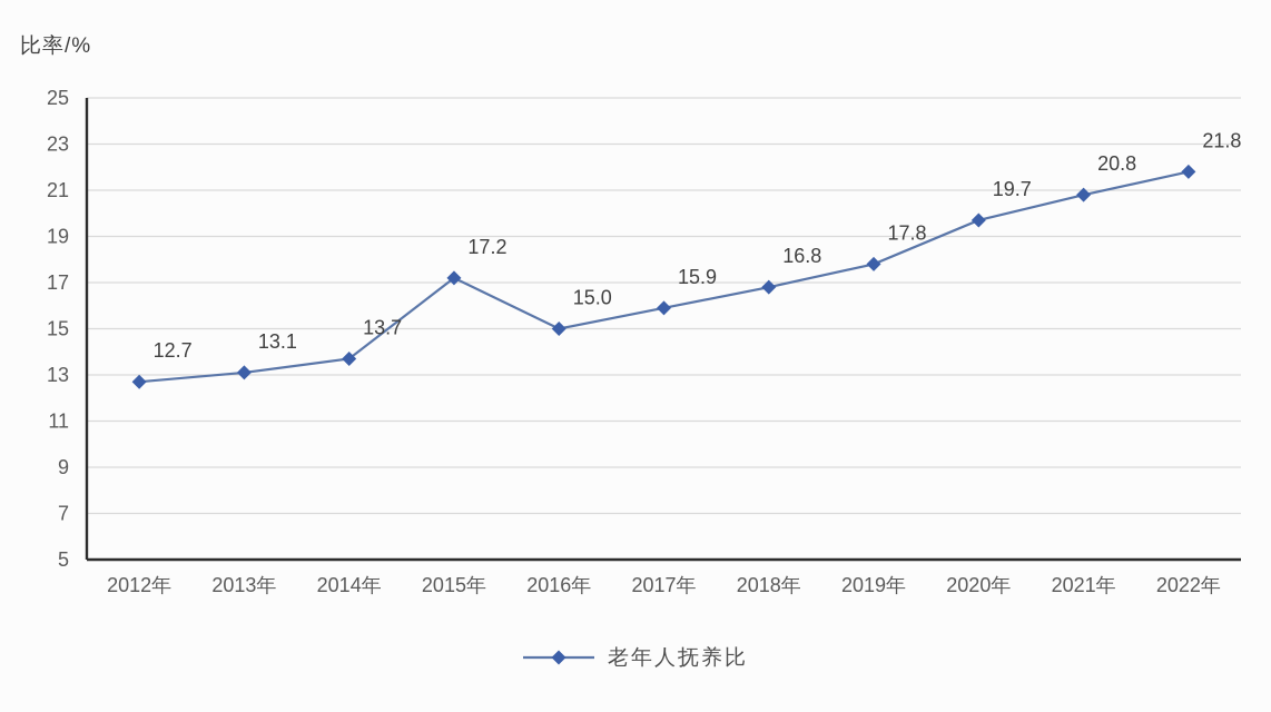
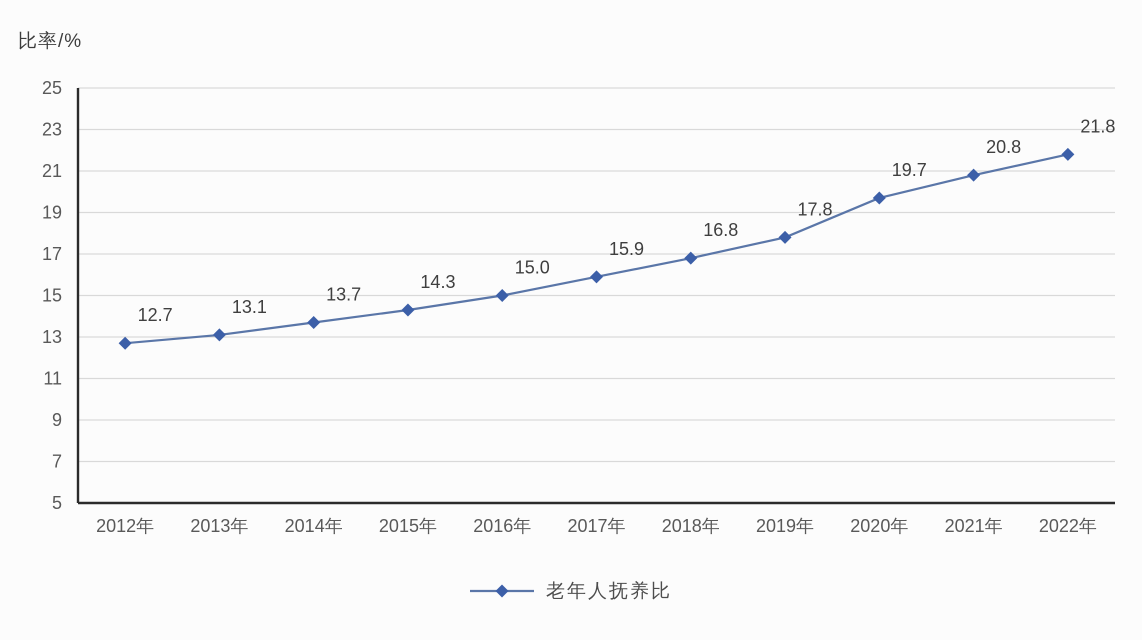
2015年: 17.2 -> 14.3
